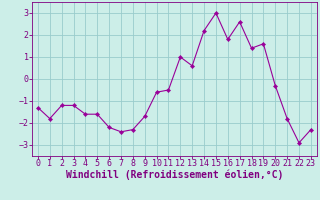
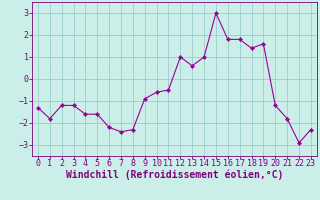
9: -1.7 -> -0.9
14: 2.2 -> 1.0
17: 2.6 -> 1.8
20: -0.3 -> -1.2
